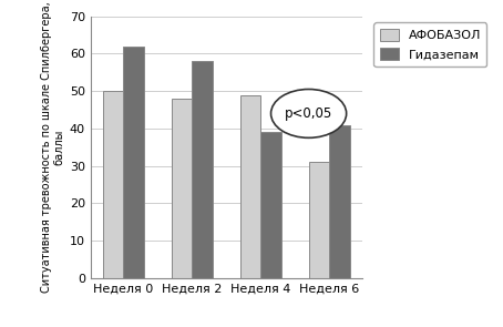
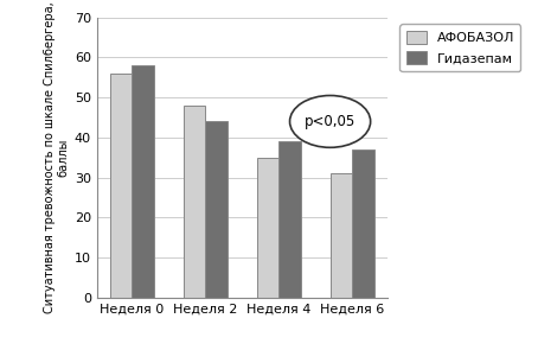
АФОБАЗОЛ/Неделя 0: 50 -> 56
Гидазепам/Неделя 0: 62 -> 58
Гидазепам/Неделя 2: 58 -> 44
АФОБАЗОЛ/Неделя 4: 49 -> 35
Гидазепам/Неделя 6: 41 -> 37
